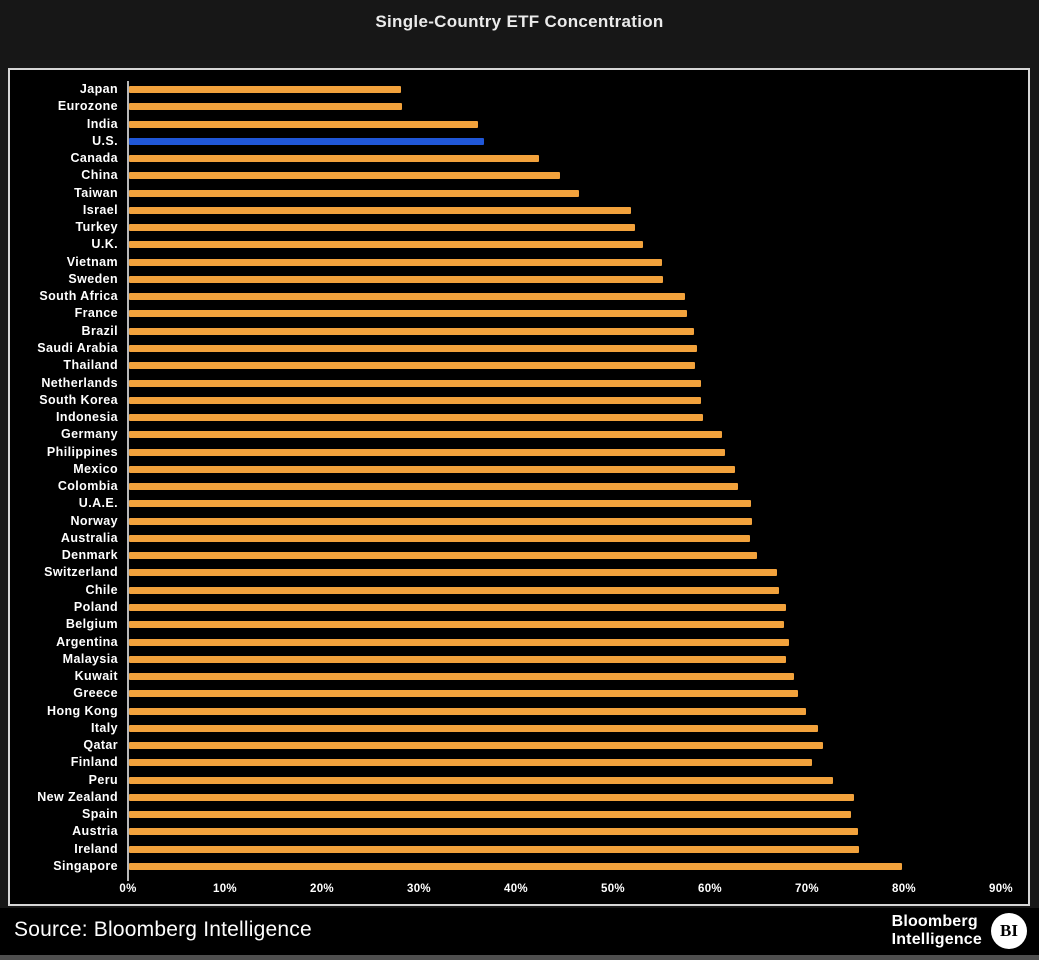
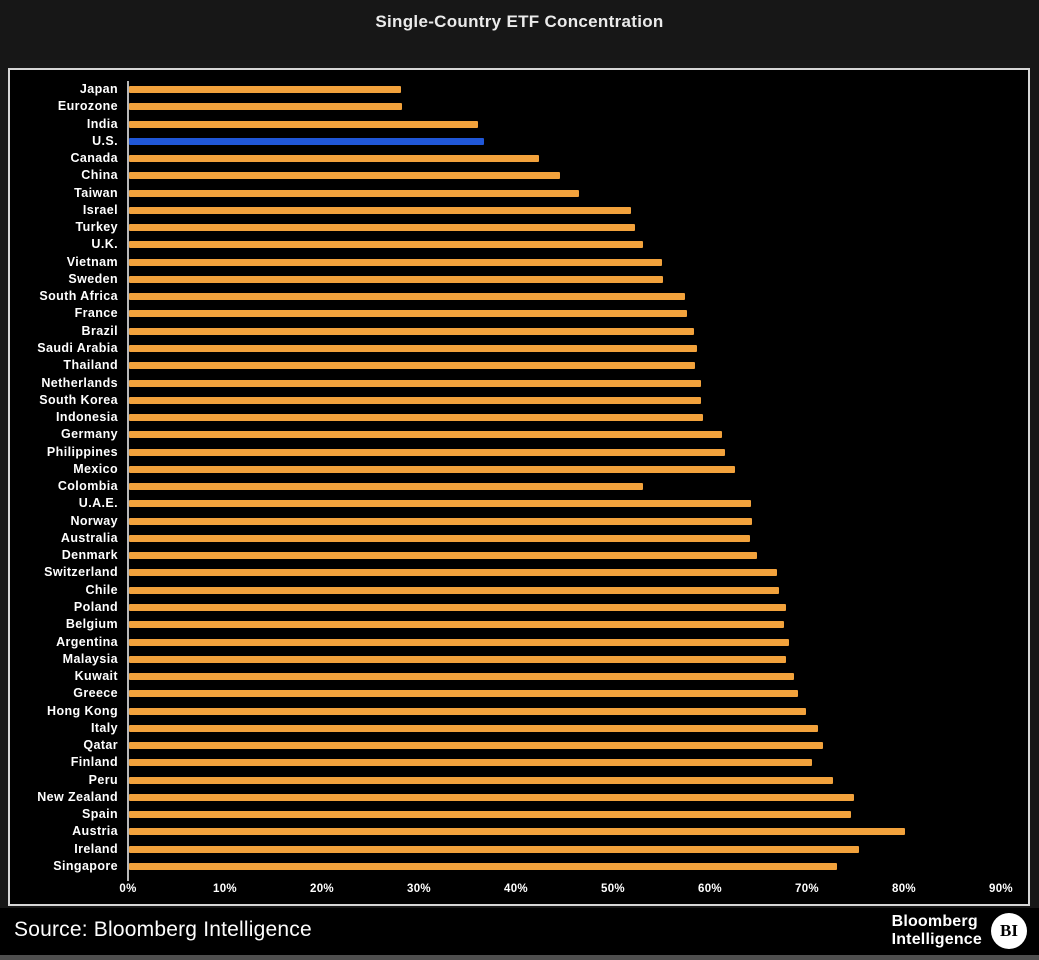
Colombia: 63% -> 53%
Austria: 75% -> 80%
Singapore: 80% -> 73%
